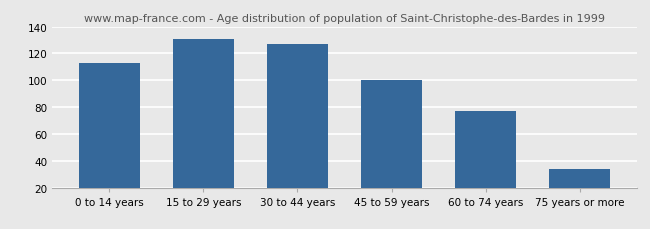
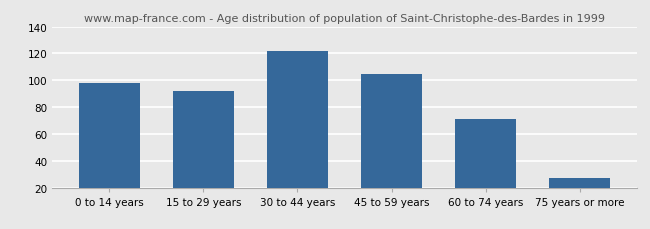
0 to 14 years: 113 -> 98
15 to 29 years: 131 -> 92
30 to 44 years: 127 -> 122
45 to 59 years: 100 -> 105
60 to 74 years: 77 -> 71
75 years or more: 34 -> 27
